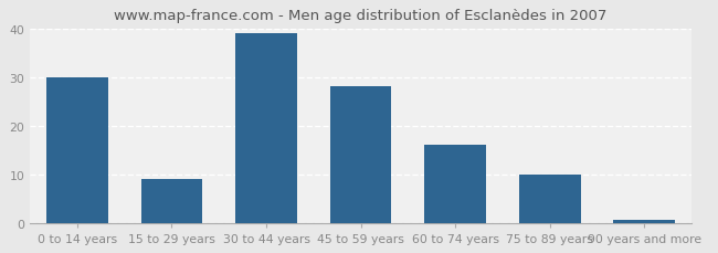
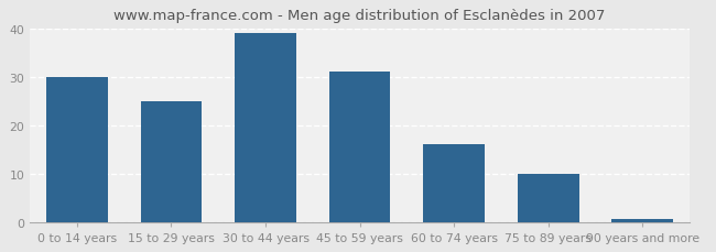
15 to 29 years: 9.0 -> 25.0
45 to 59 years: 28.0 -> 31.0
